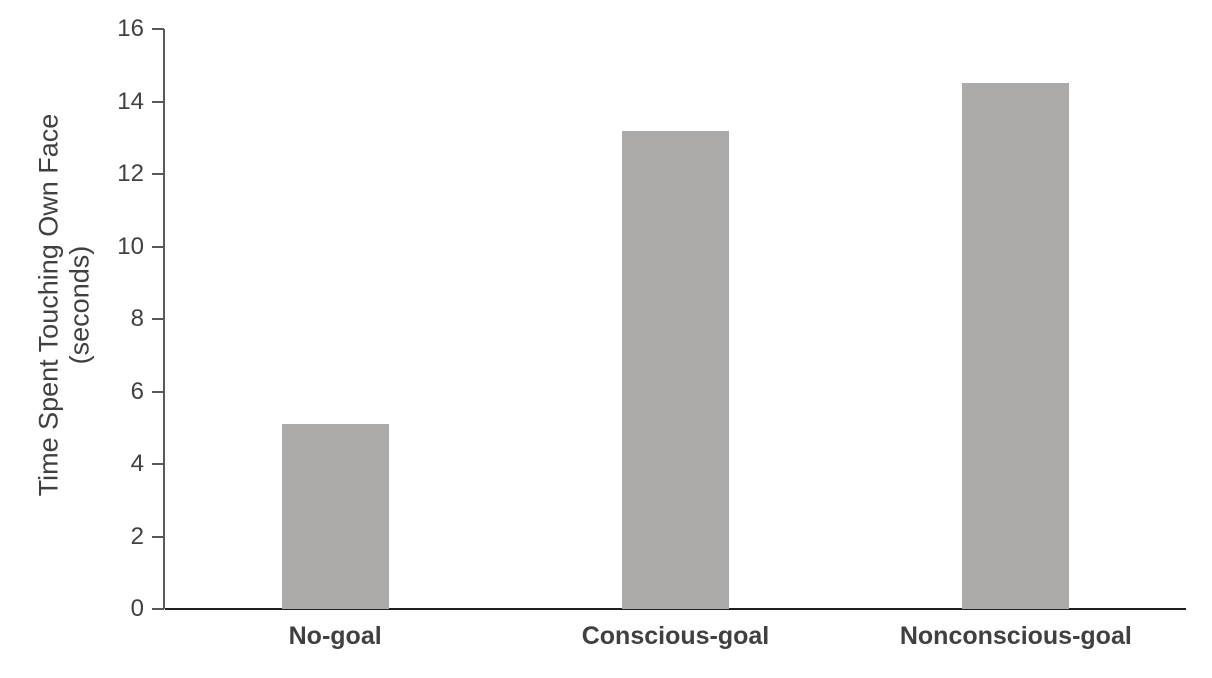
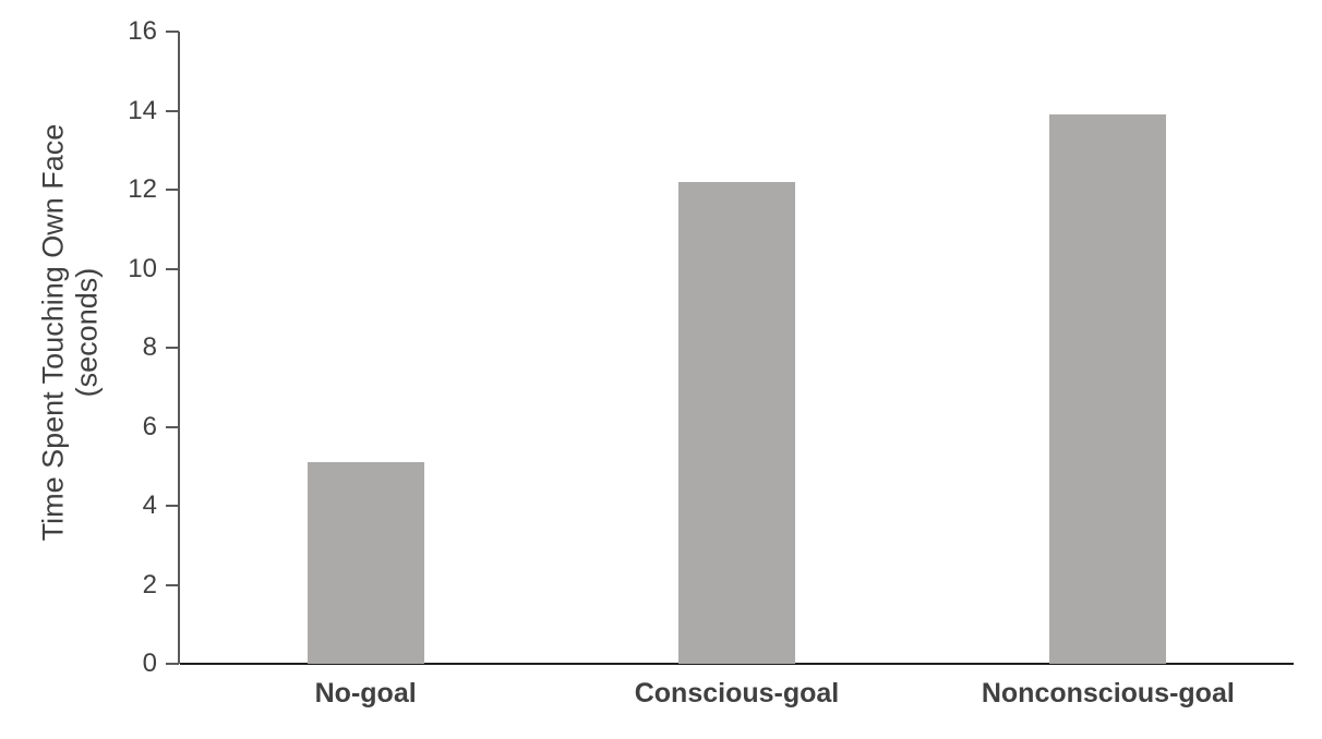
Conscious-goal: 13.2 -> 12.2
Nonconscious-goal: 14.5 -> 13.9
